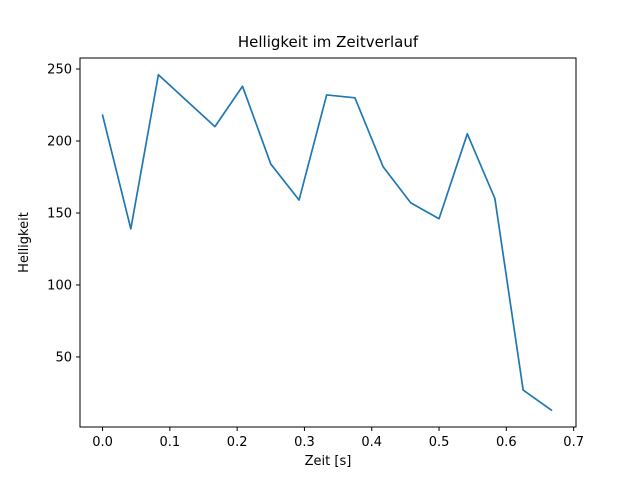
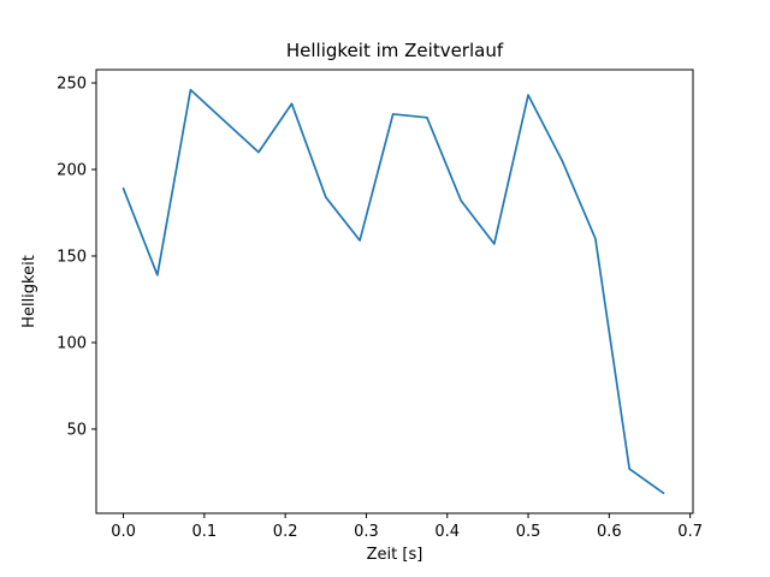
0.0: 218 -> 189
0.5: 146 -> 243
